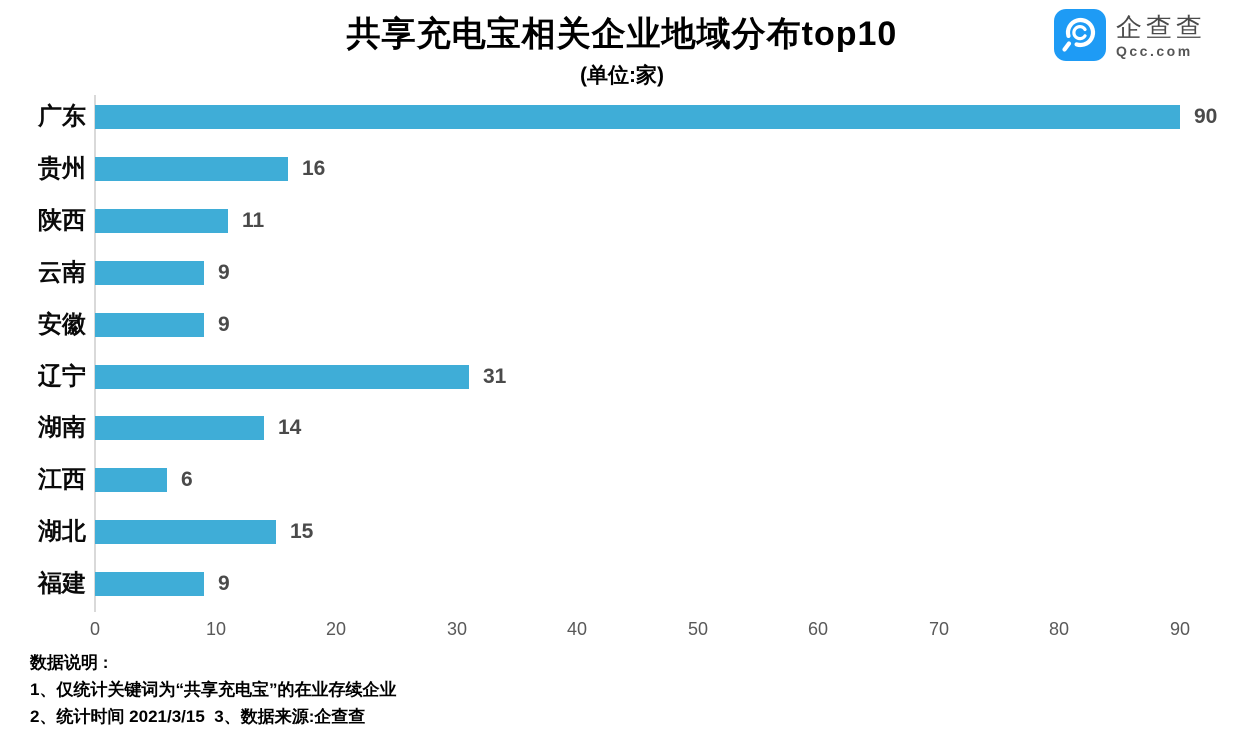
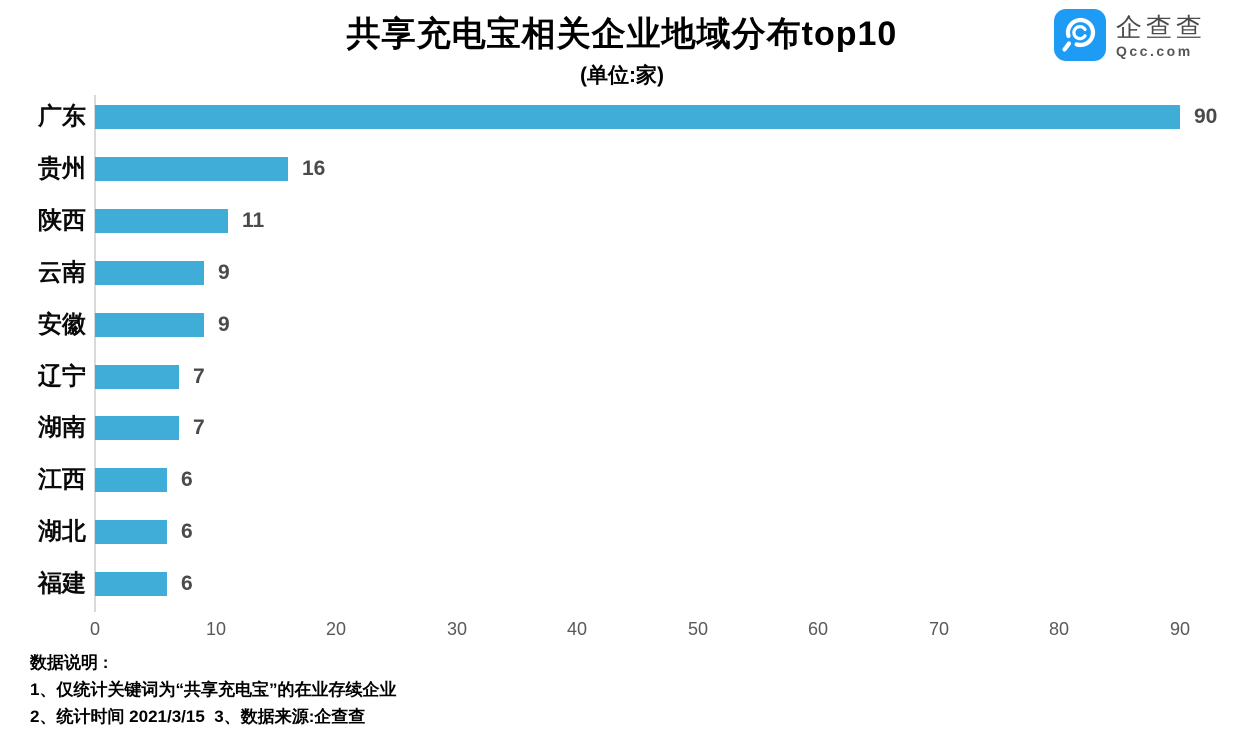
辽宁: 31 -> 7
湖南: 14 -> 7
湖北: 15 -> 6
福建: 9 -> 6
